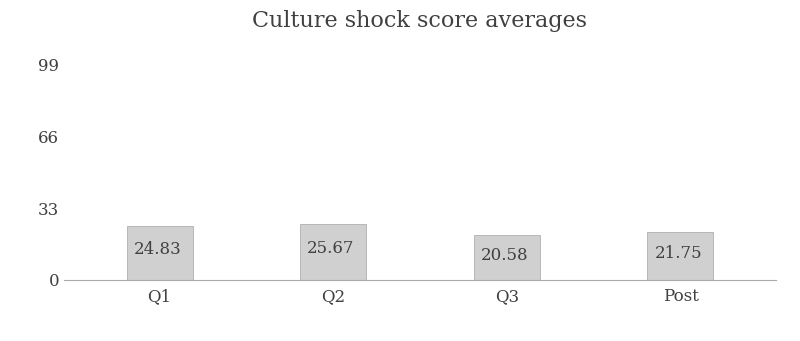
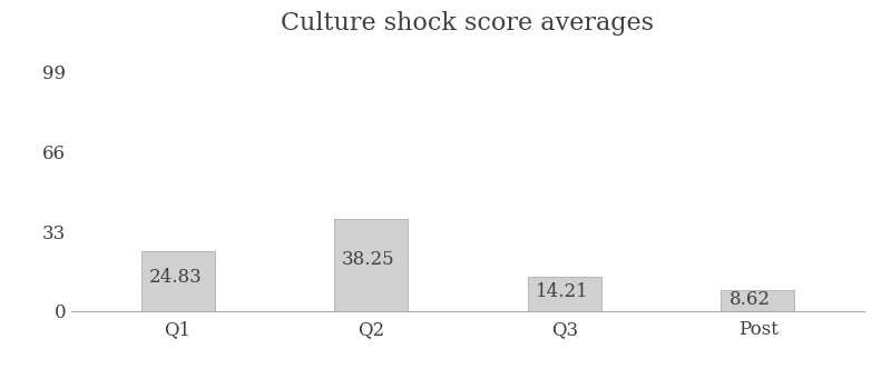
Q2: 25.67 -> 38.25
Q3: 20.58 -> 14.21
Post: 21.75 -> 8.62
